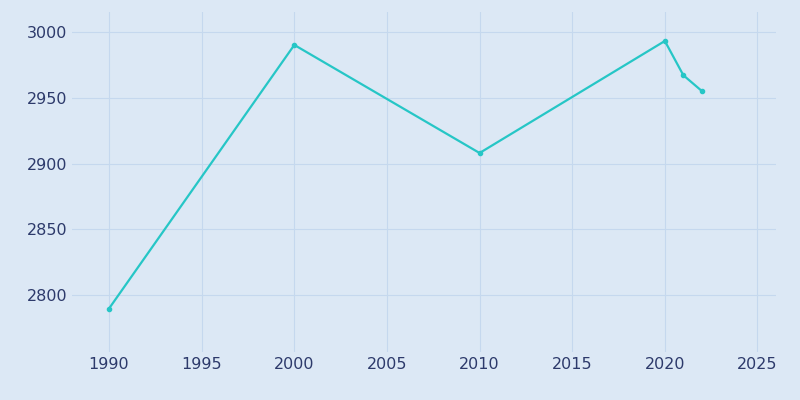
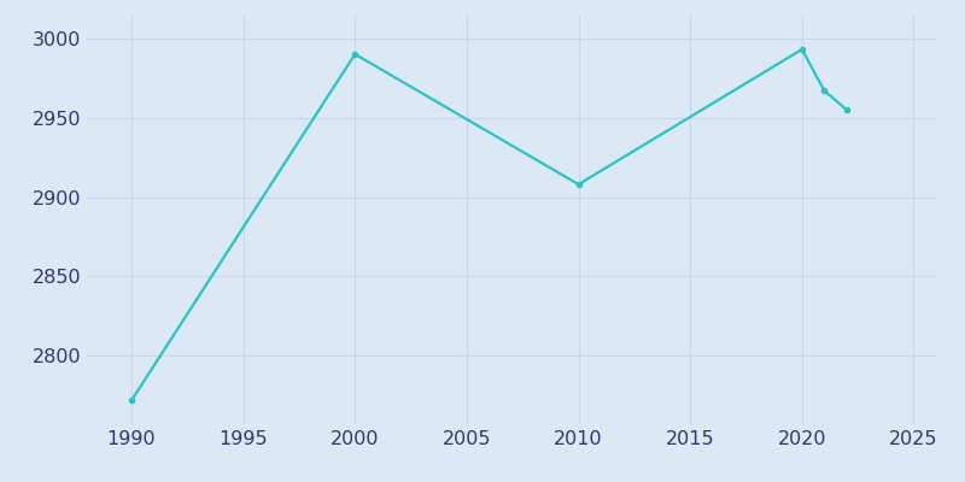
1990: 2790 -> 2772
